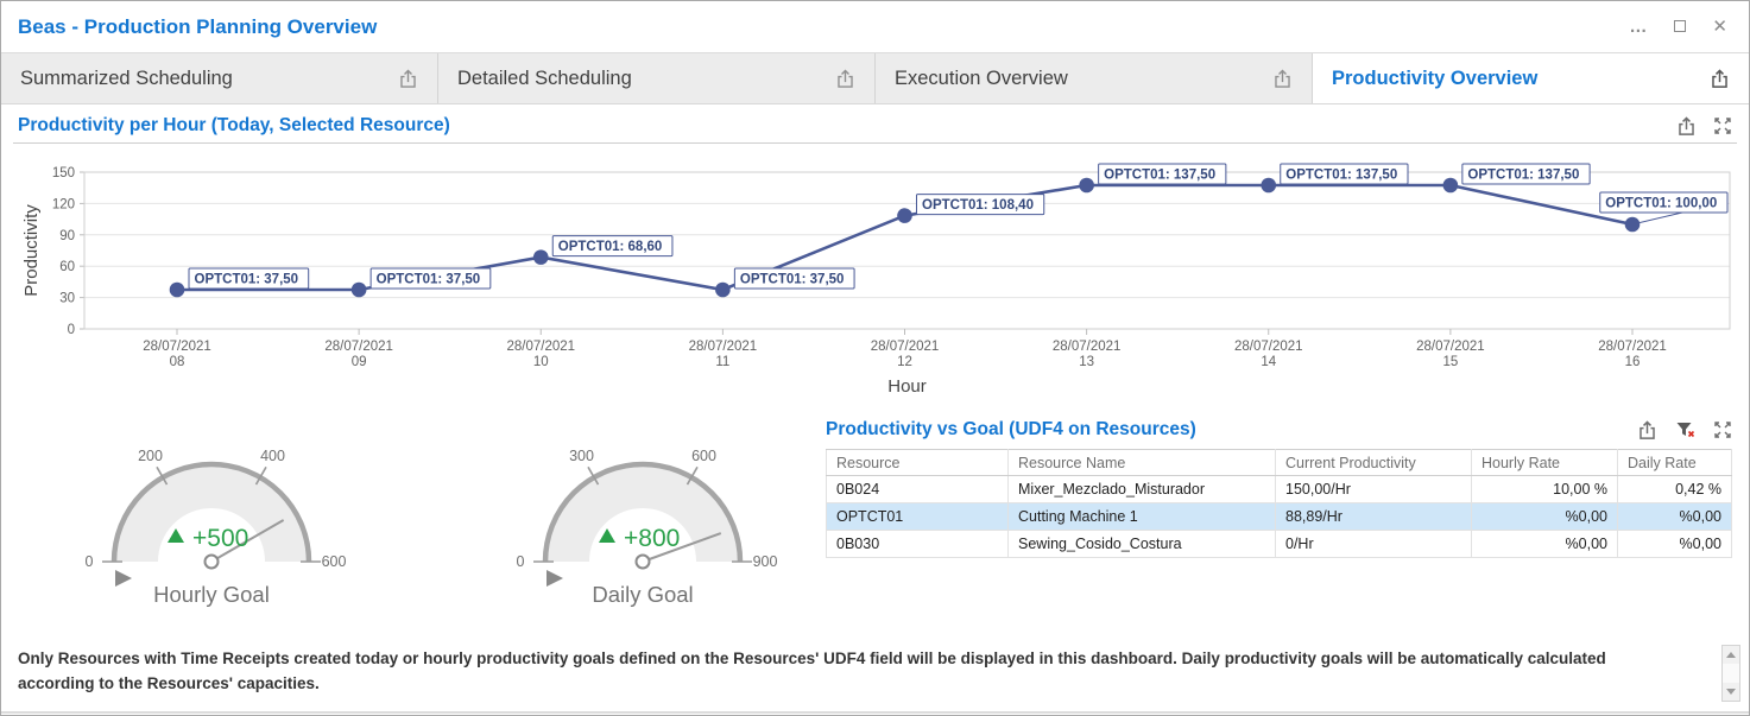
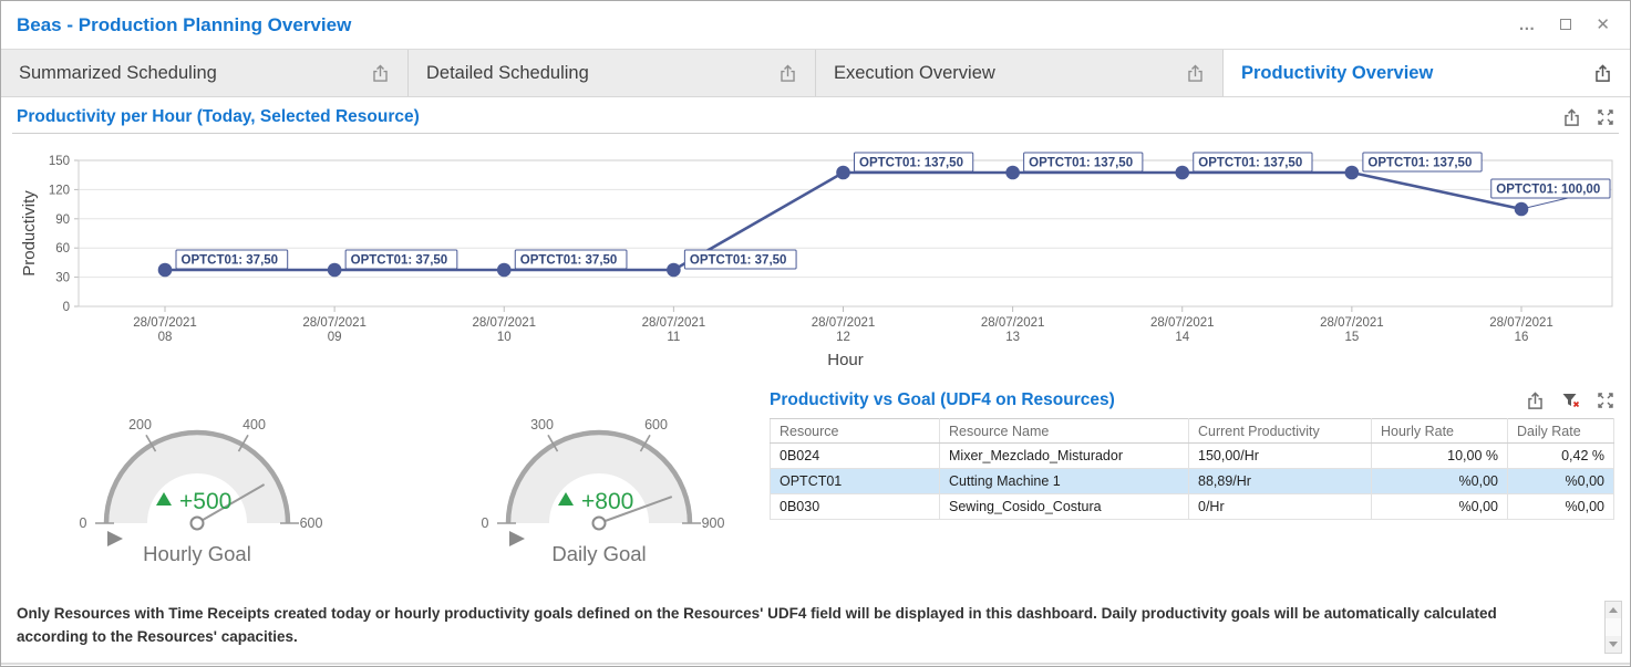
Productivity per Hour (Today, Selected Resource)/10: 68,60 -> 37,50
Productivity per Hour (Today, Selected Resource)/12: 108,40 -> 137,50
